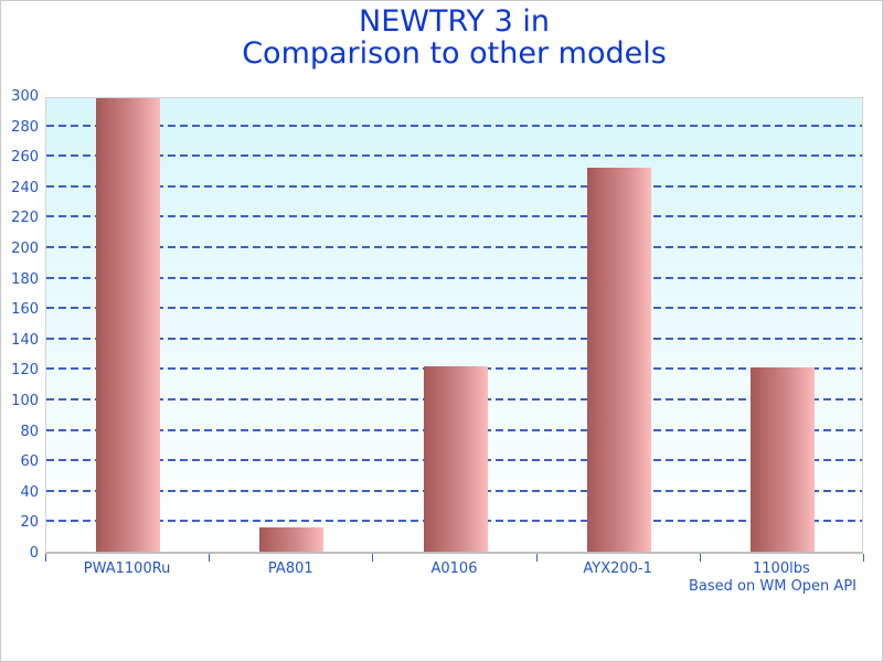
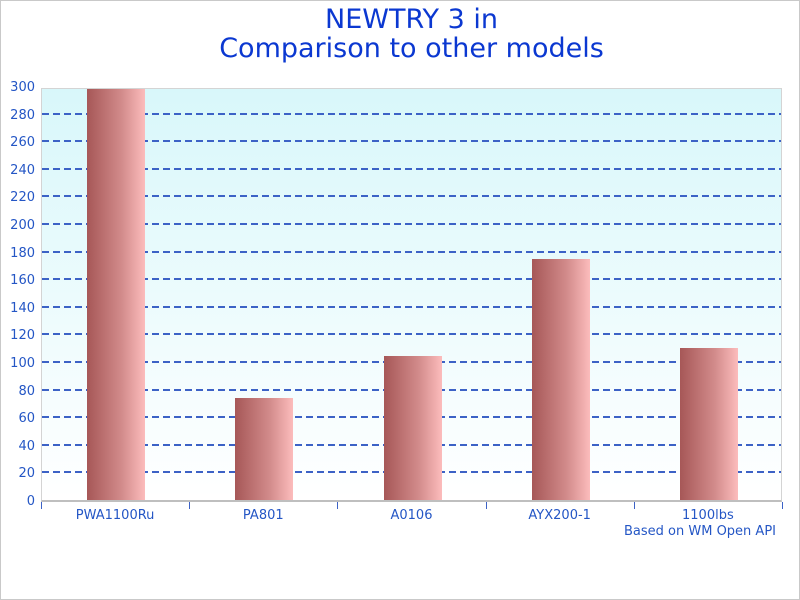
PA801: 16 -> 74
A0106: 122 -> 104
AYX200-1: 252 -> 175
1100lbs: 121 -> 110
